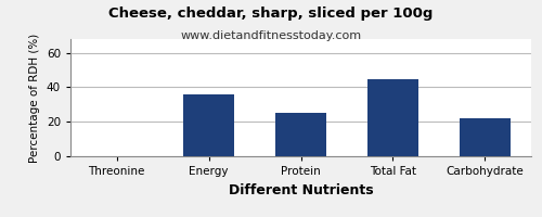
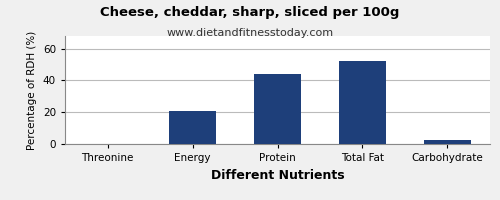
Energy: 36 -> 21
Protein: 25 -> 44
Total Fat: 45 -> 52
Carbohydrate: 22 -> 2
